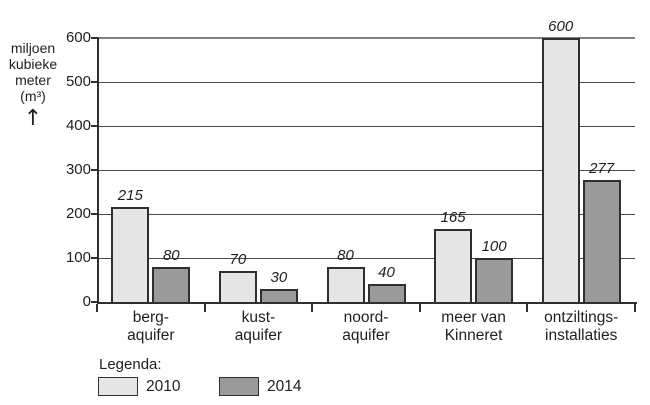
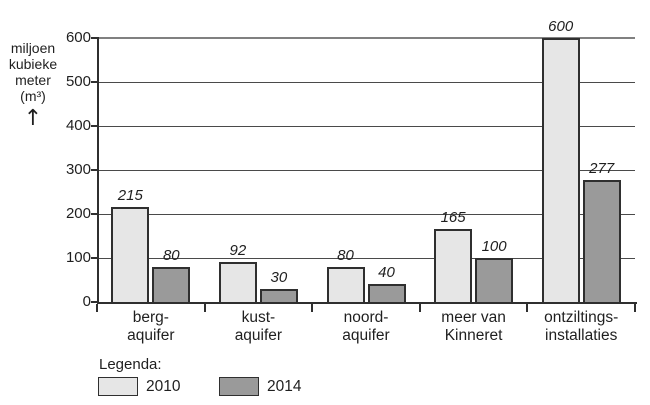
2010/kust-aquifer: 70 -> 92
